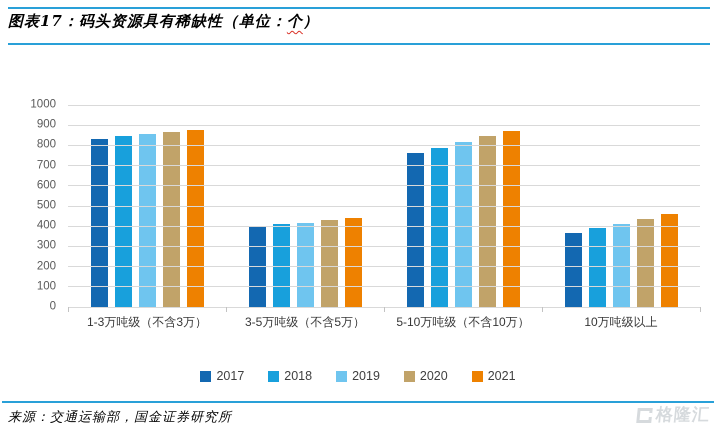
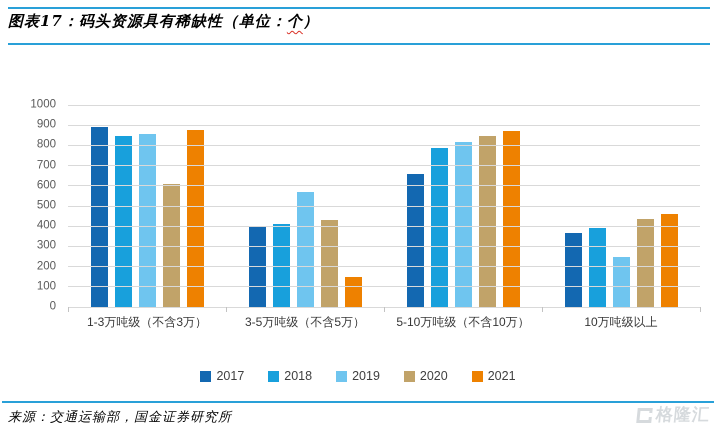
2017/1-3万吨级（不含3万）: 830 -> 890
2020/1-3万吨级（不含3万）: 860 -> 610
2019/3-5万吨级（不含5万）: 420 -> 570
2021/3-5万吨级（不含5万）: 440 -> 150
2017/5-10万吨级（不含10万）: 760 -> 660
2019/10万吨级以上: 410 -> 250
